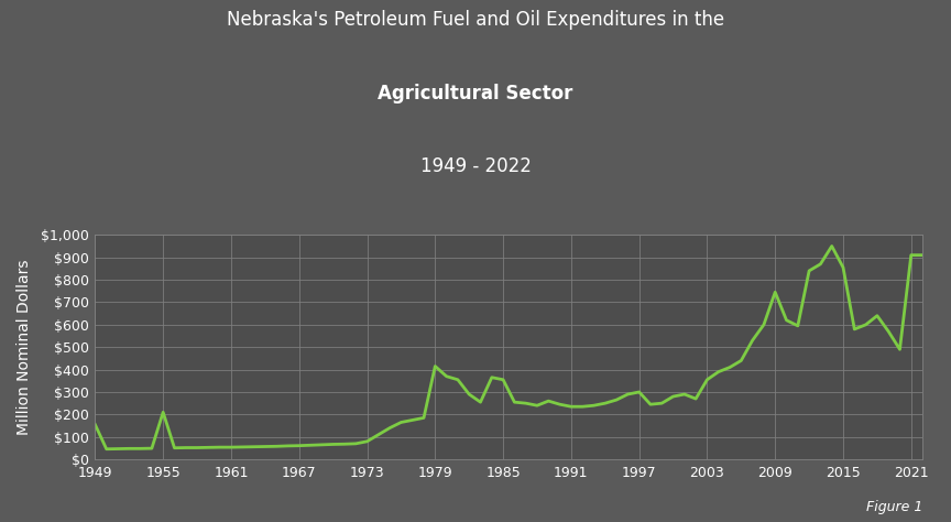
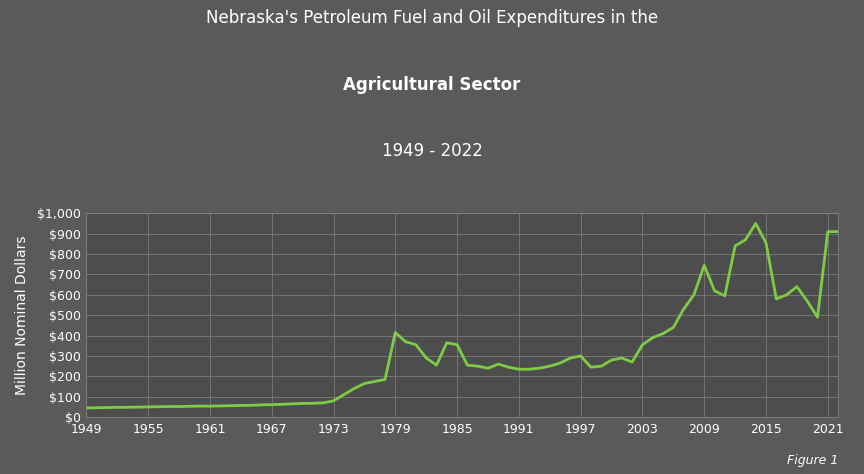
1949: $155 -> $45
1955: $210 -> $50
